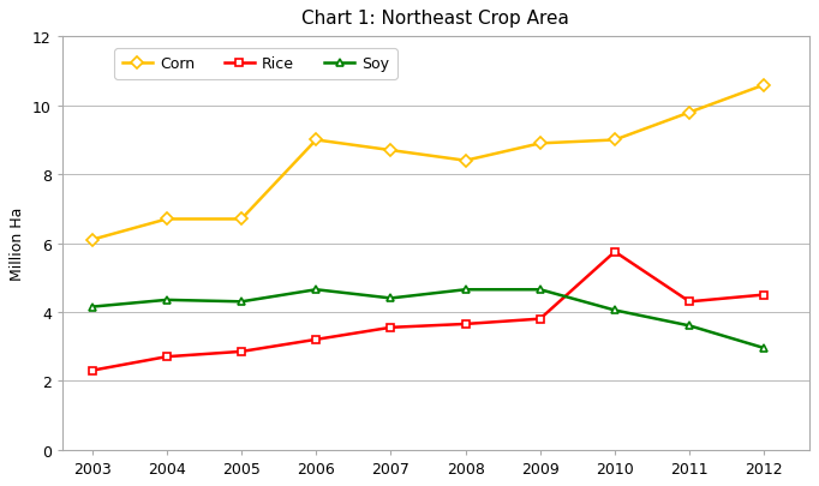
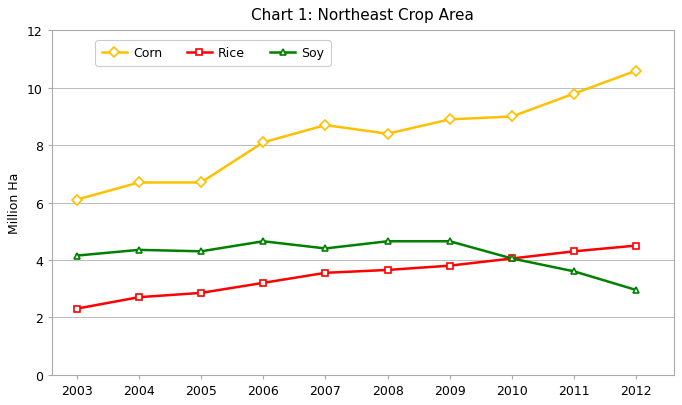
Corn/2006: 9.0 -> 8.1
Rice/2010: 5.75 -> 4.05
